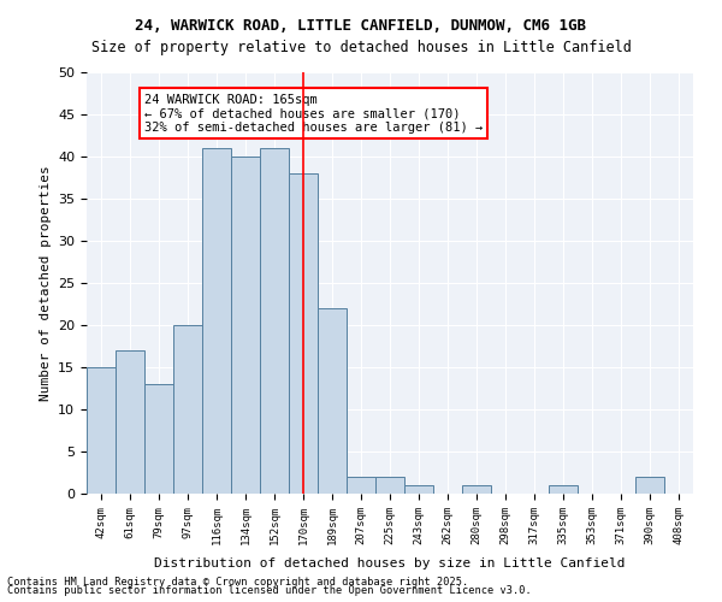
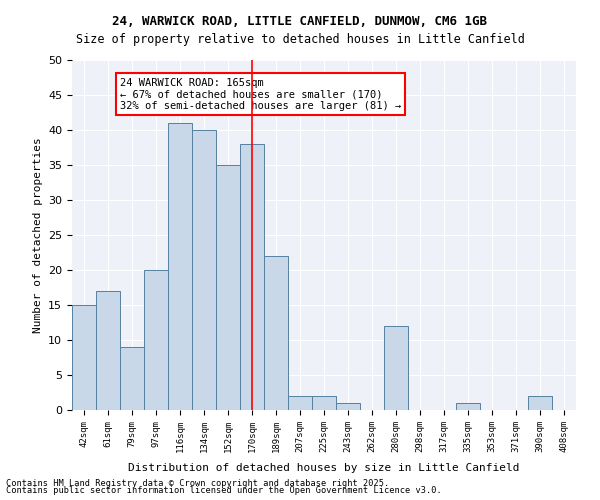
79sqm: 13 -> 9
152sqm: 41 -> 35
280sqm: 1 -> 12
